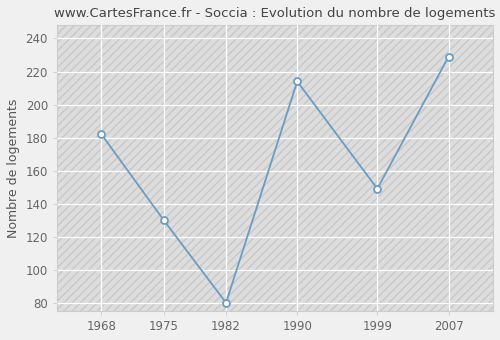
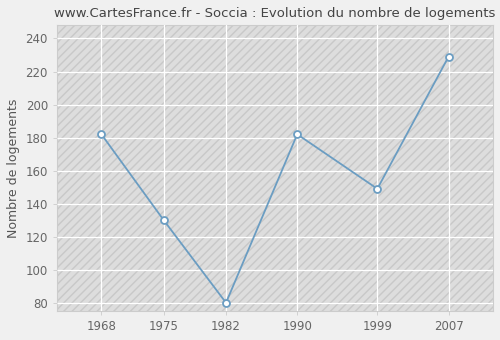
1990: 214 -> 182
